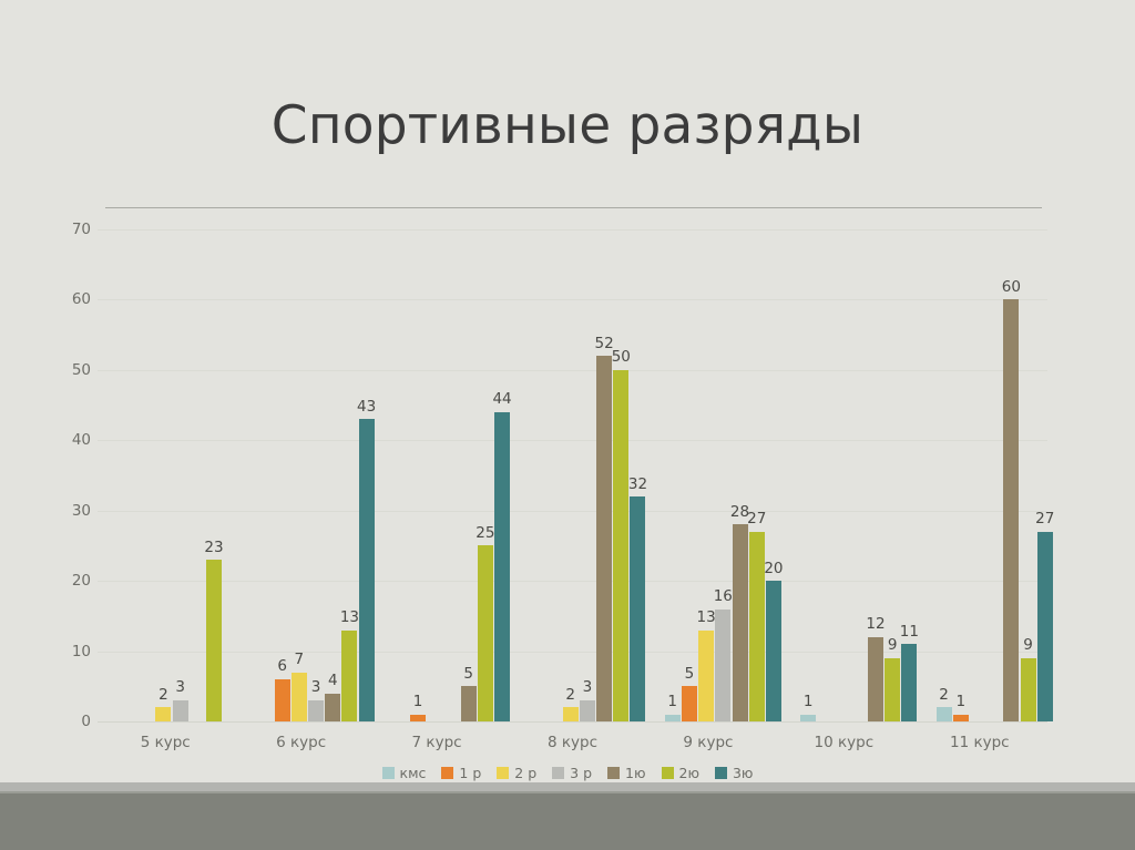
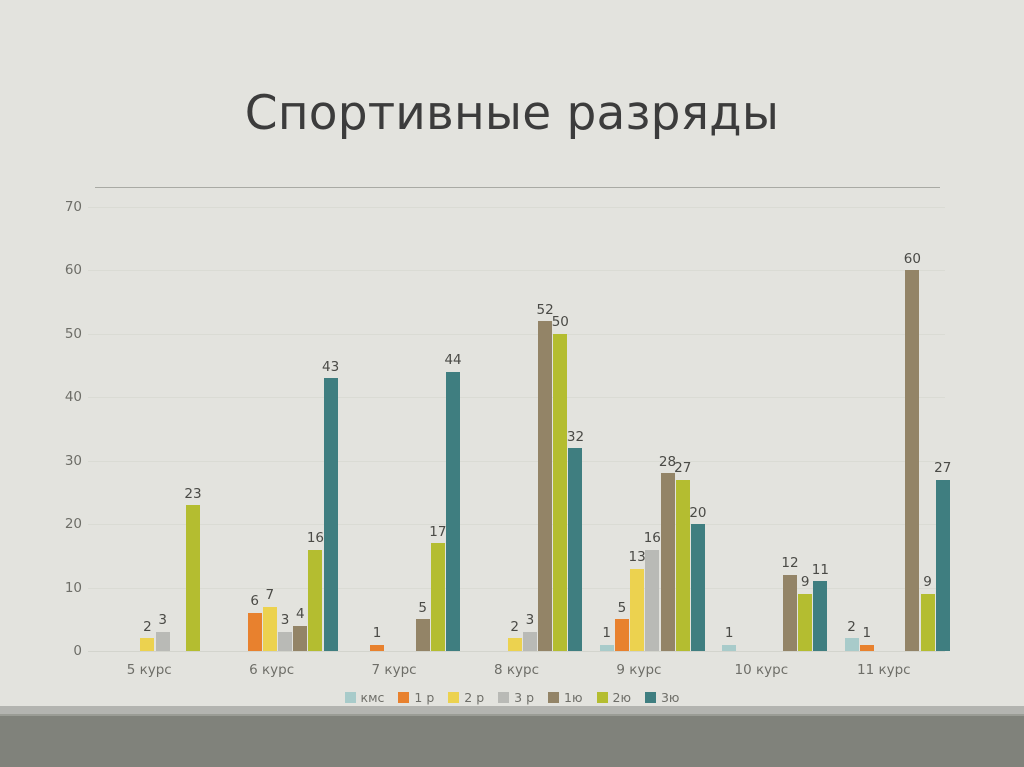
2ю/6 курс: 13 -> 16
2ю/7 курс: 25 -> 17
